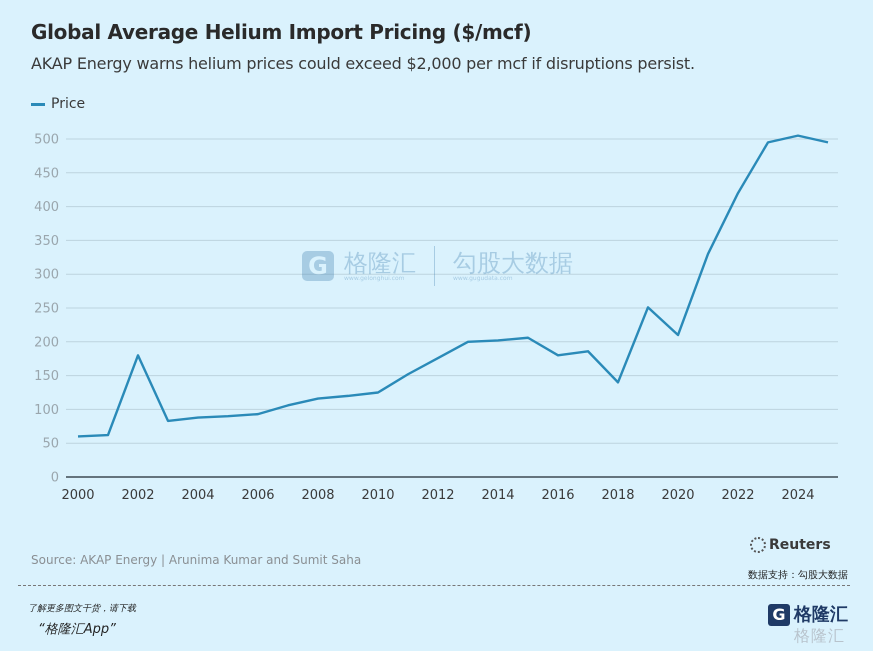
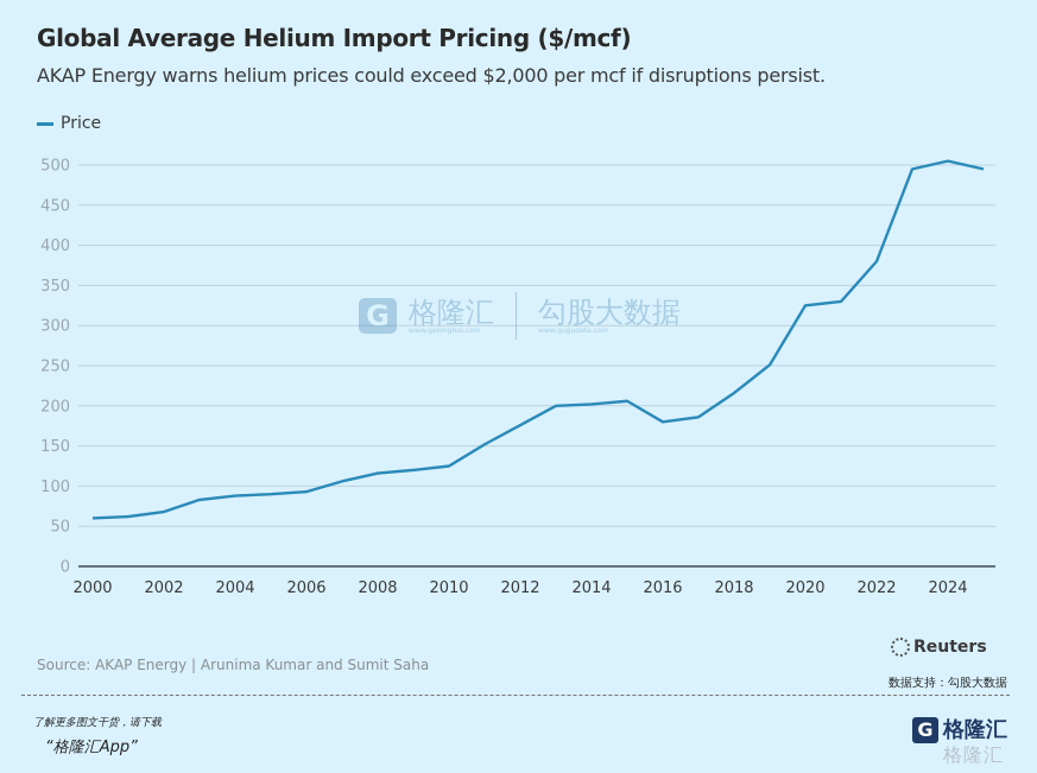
2002: 180 -> 70
2018: 140 -> 220
2020: 210 -> 320
2022: 420 -> 380
